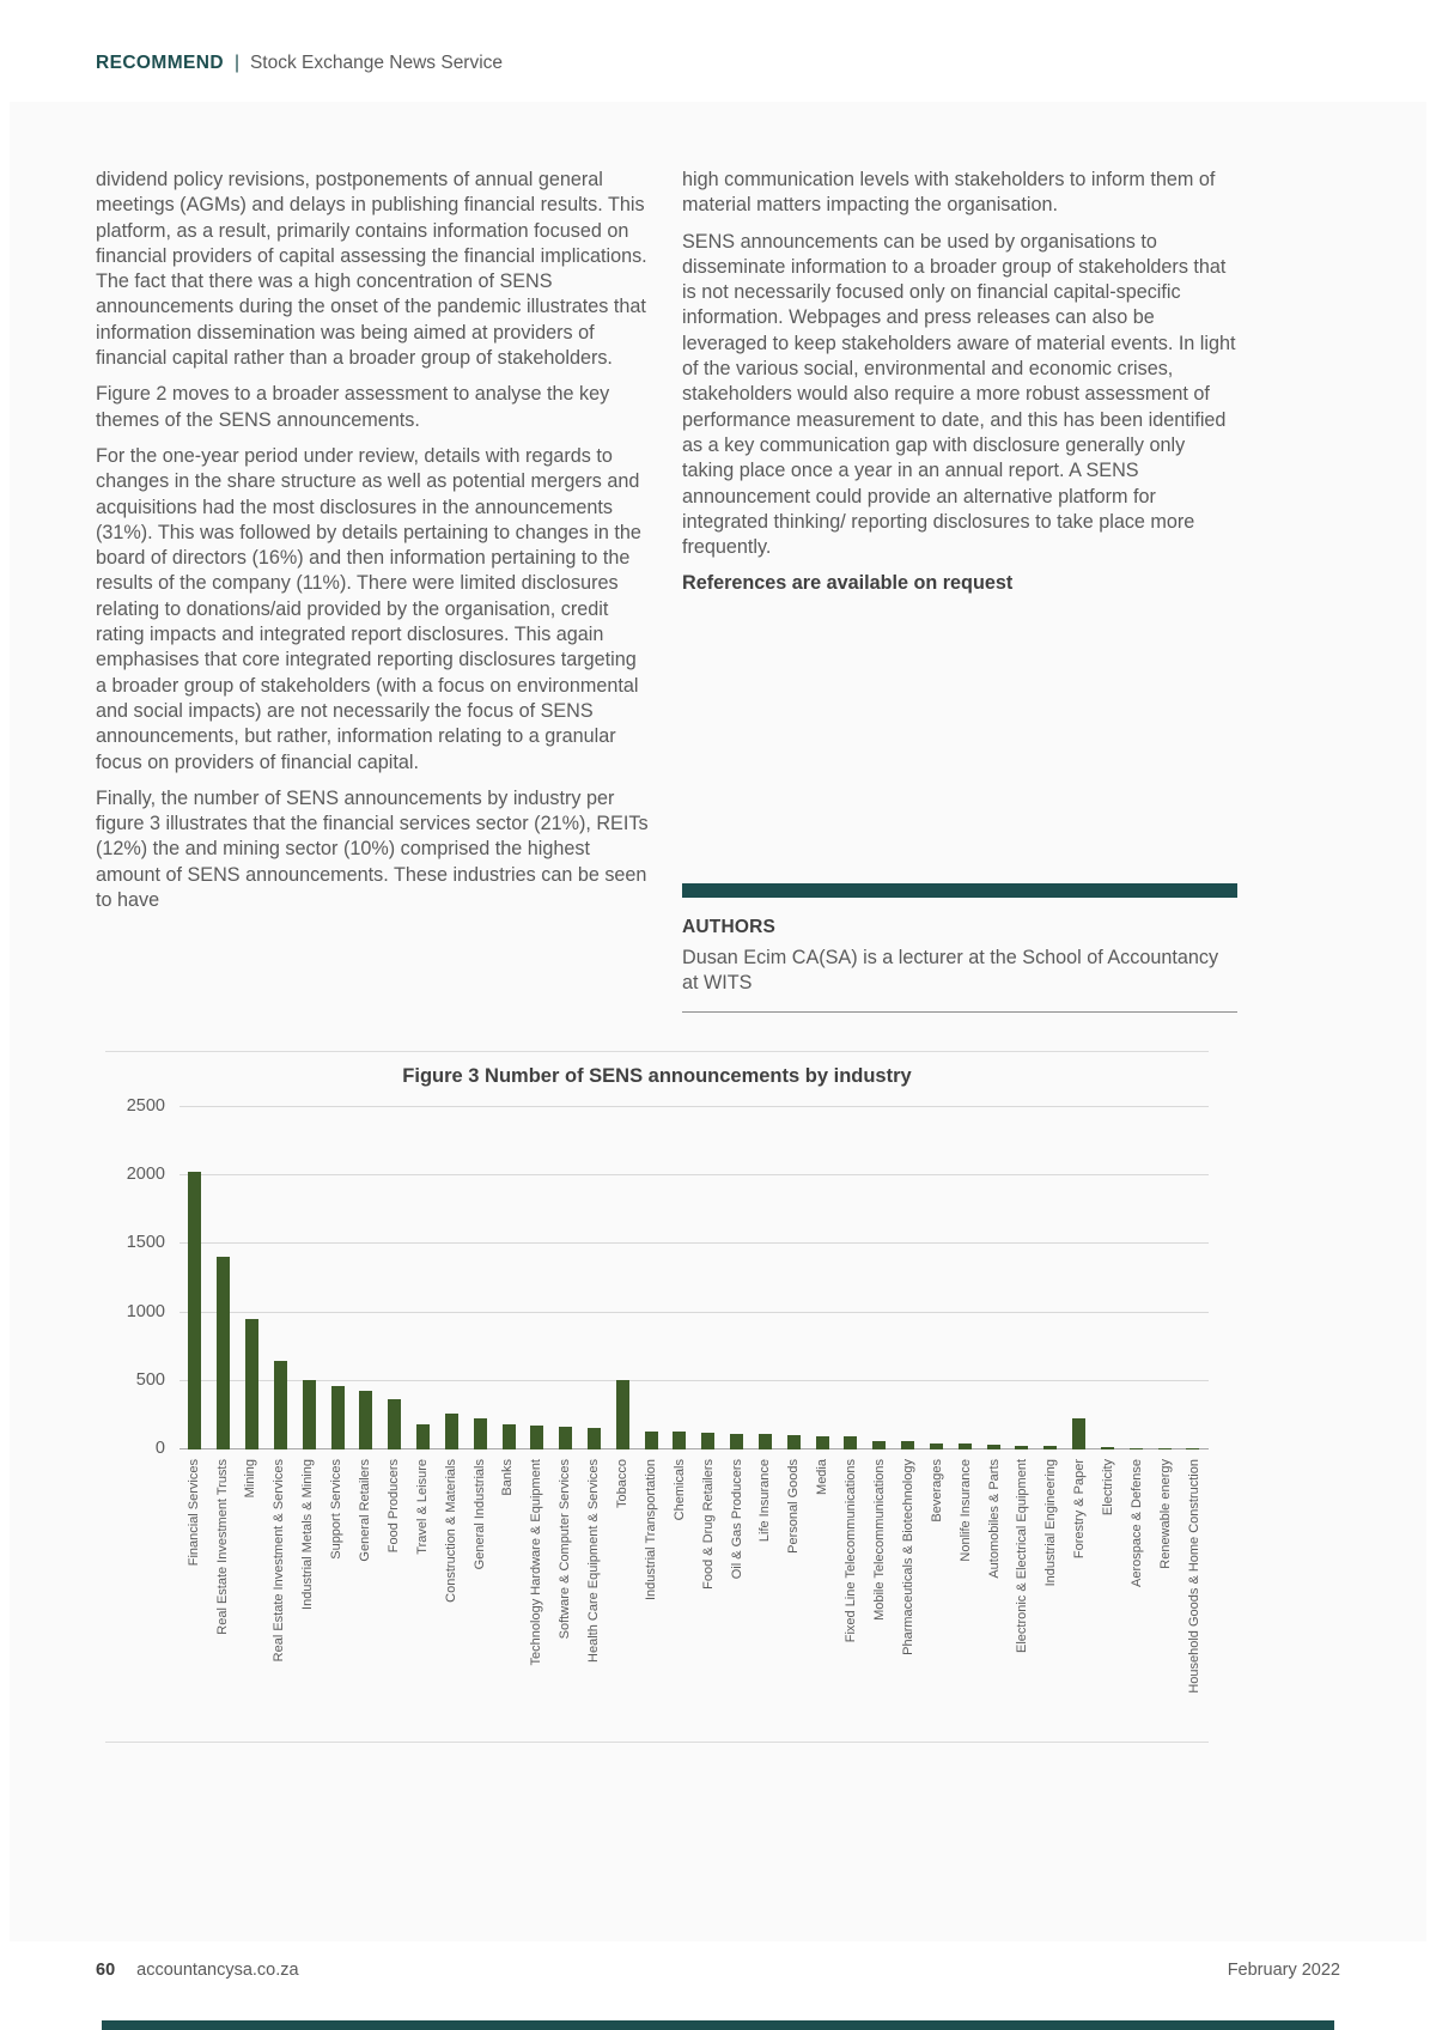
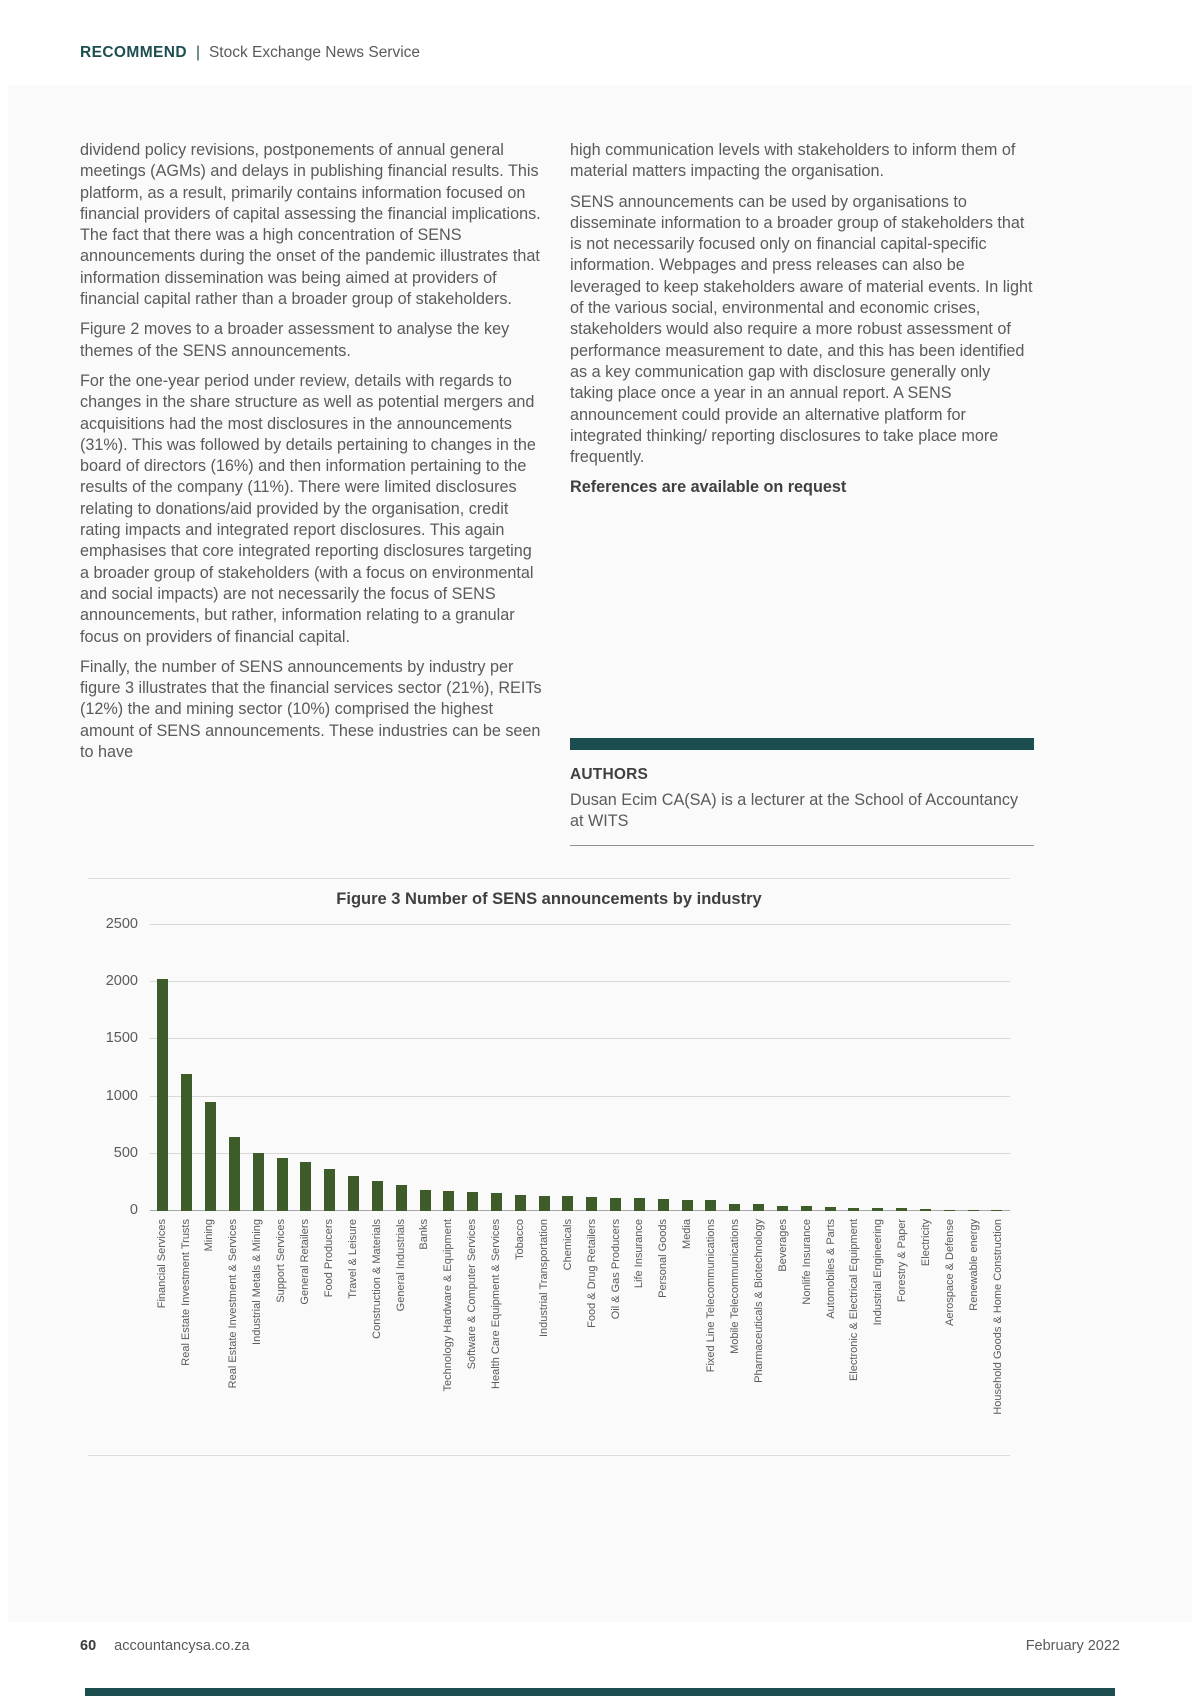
Real Estate Investment Trusts: 1410 -> 1200
Travel & Leisure: 180 -> 310
Tobacco: 510 -> 140
Forestry & Paper: 230 -> 20
